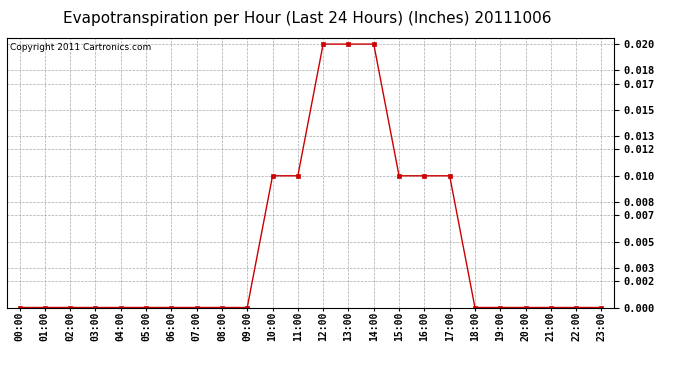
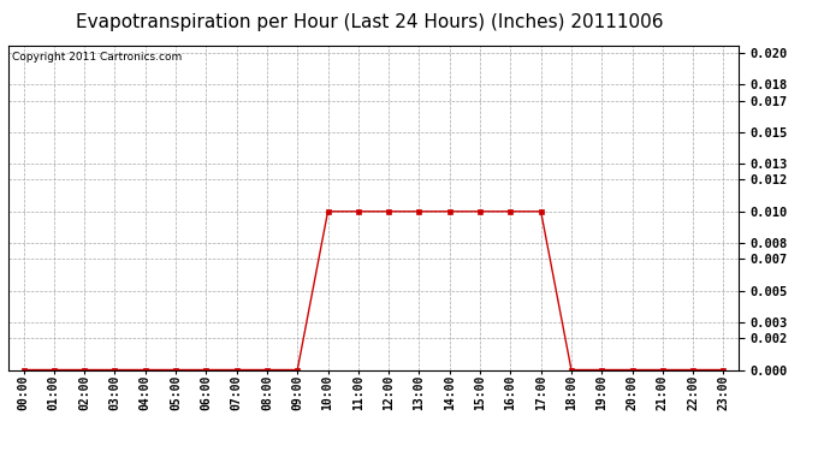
12:00: 0.02 -> 0.01
13:00: 0.02 -> 0.01
14:00: 0.02 -> 0.01
